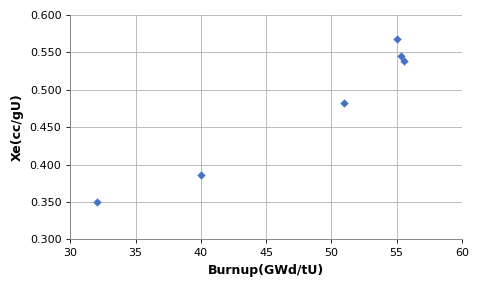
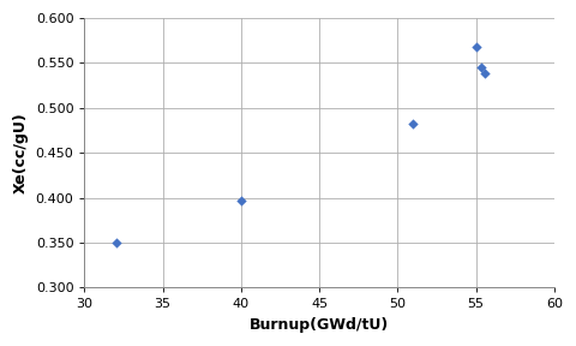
40: 0.386 -> 0.397
